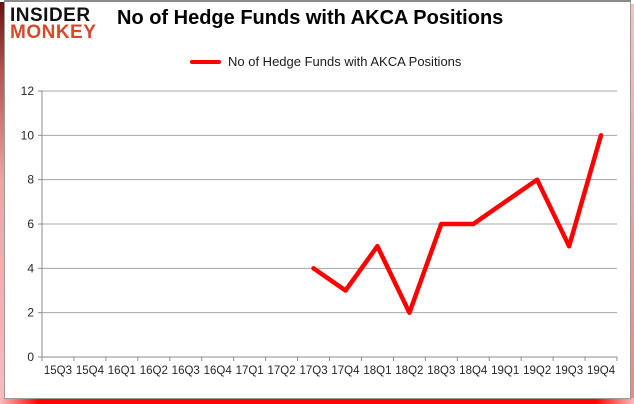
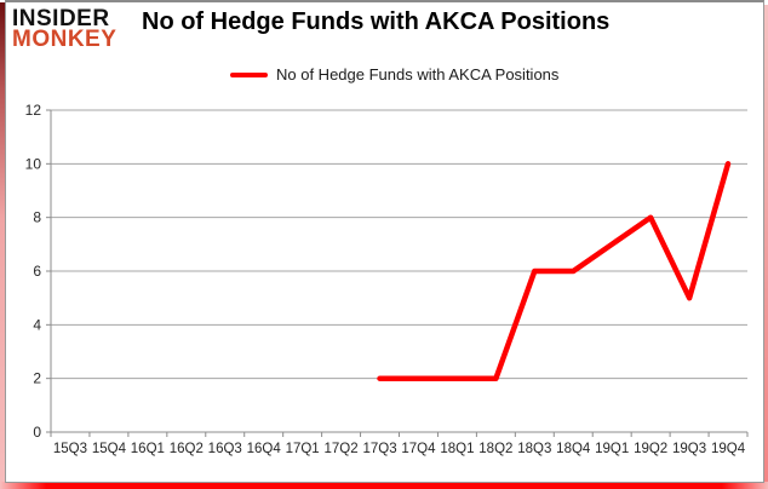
17Q3: 4 -> 2
17Q4: 3 -> 2
18Q1: 5 -> 2
